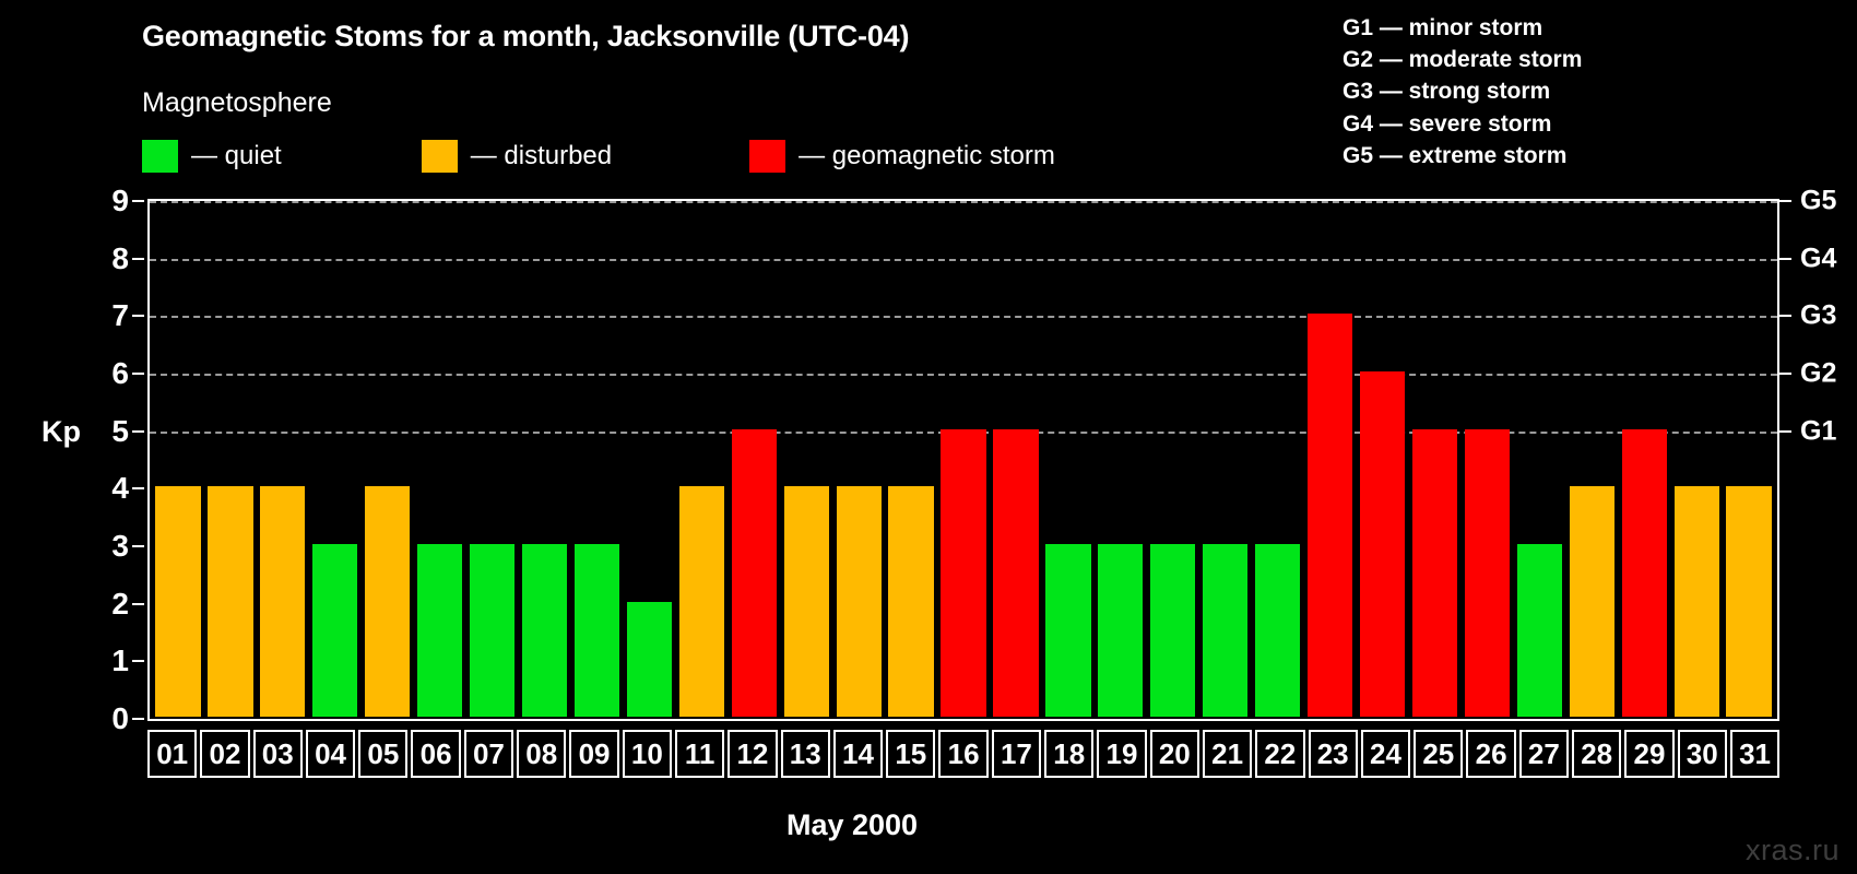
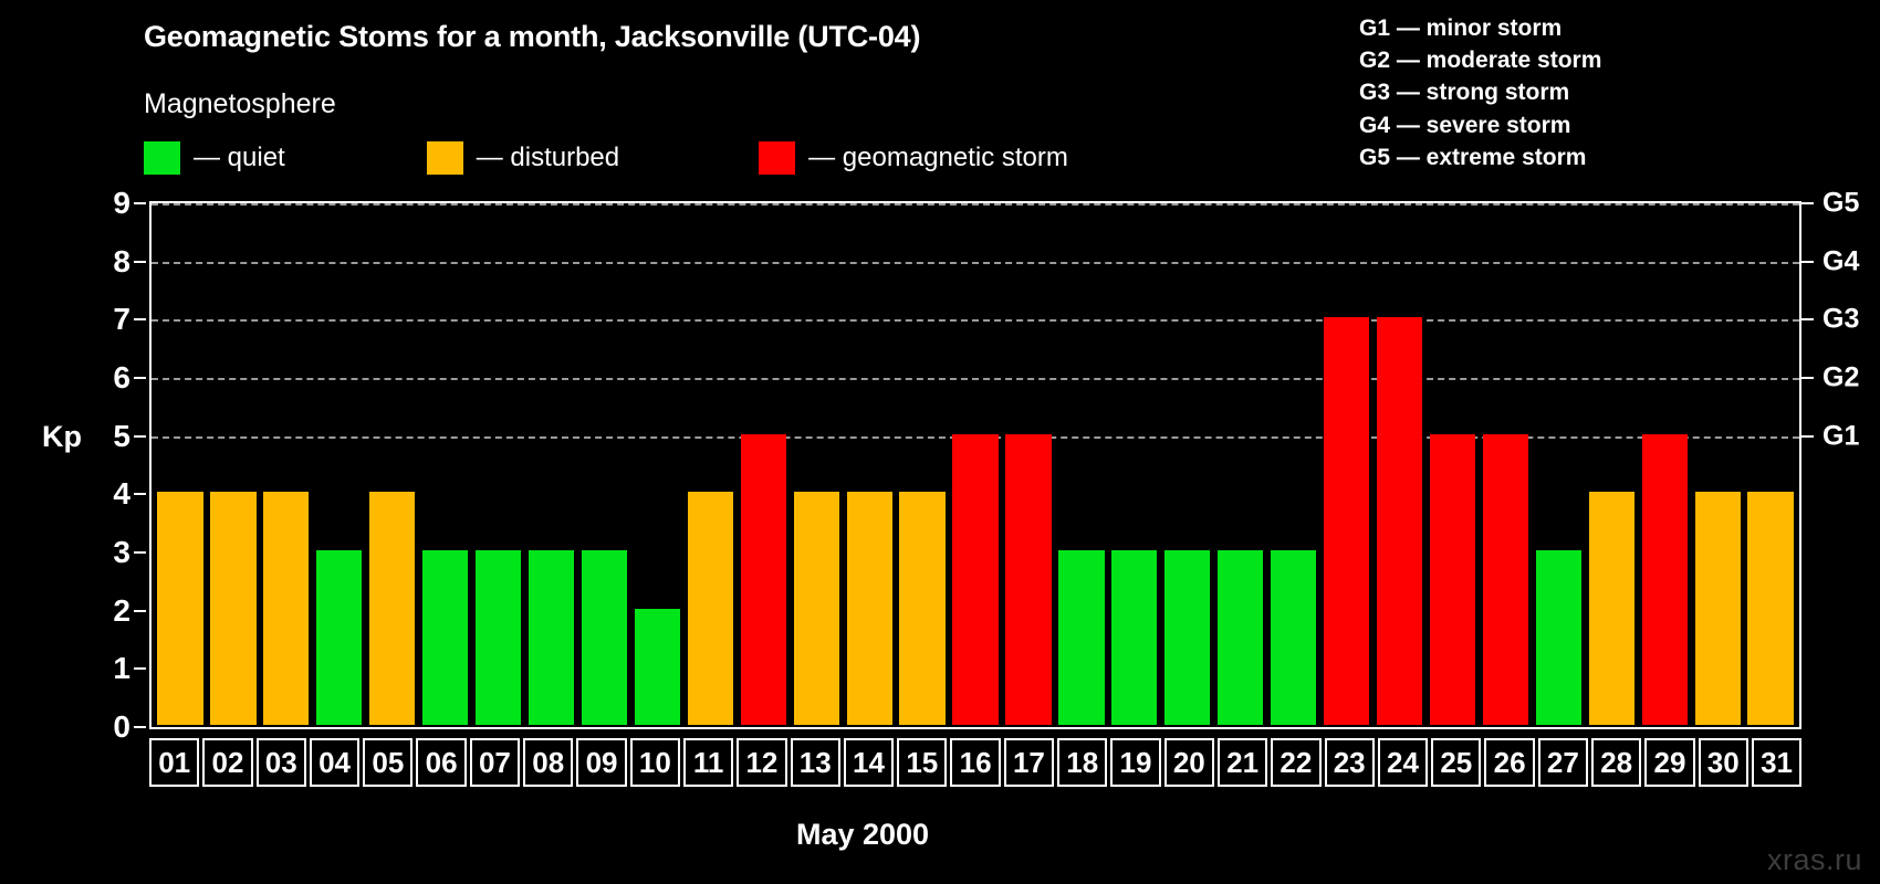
24: 6 -> 7
